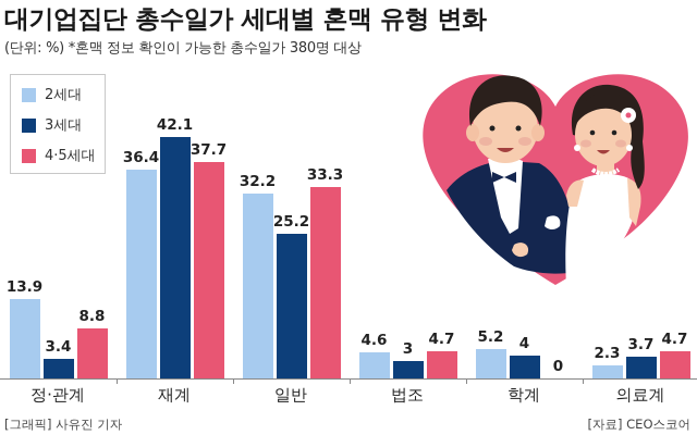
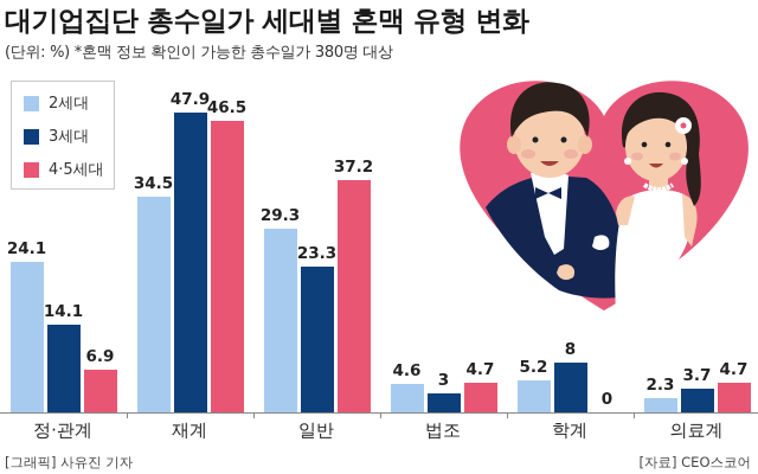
2세대/정·관계: 13.9 -> 24.1
3세대/정·관계: 3.4 -> 14.1
4·5세대/정·관계: 8.8 -> 6.9
2세대/재계: 36.4 -> 34.5
3세대/재계: 42.1 -> 47.9
4·5세대/재계: 37.7 -> 46.5
2세대/일반: 32.2 -> 29.3
3세대/일반: 25.2 -> 23.3
4·5세대/일반: 33.3 -> 37.2
3세대/학계: 4 -> 8
